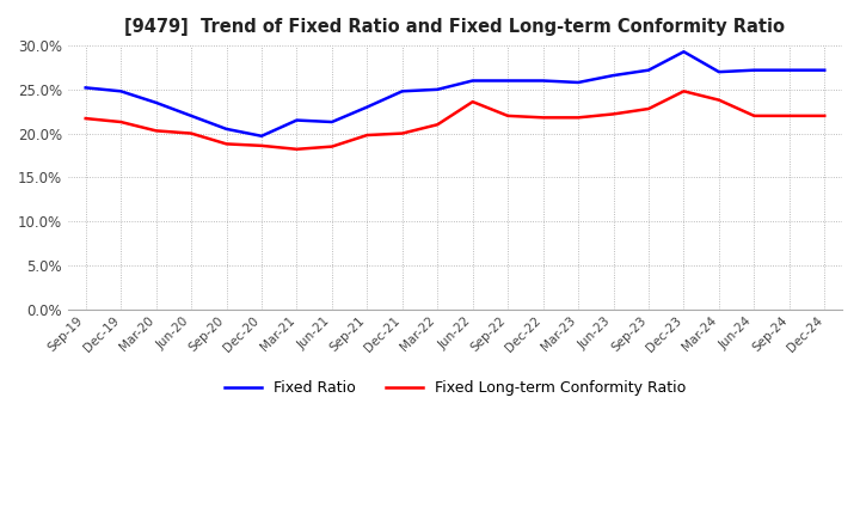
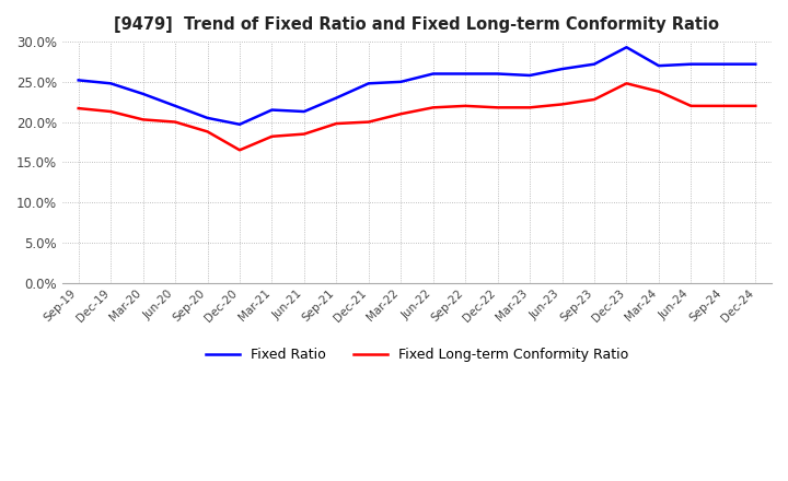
Fixed Long-term Conformity Ratio/Dec-20: 18.6% -> 16.5%
Fixed Long-term Conformity Ratio/Jun-22: 23.6% -> 21.8%
